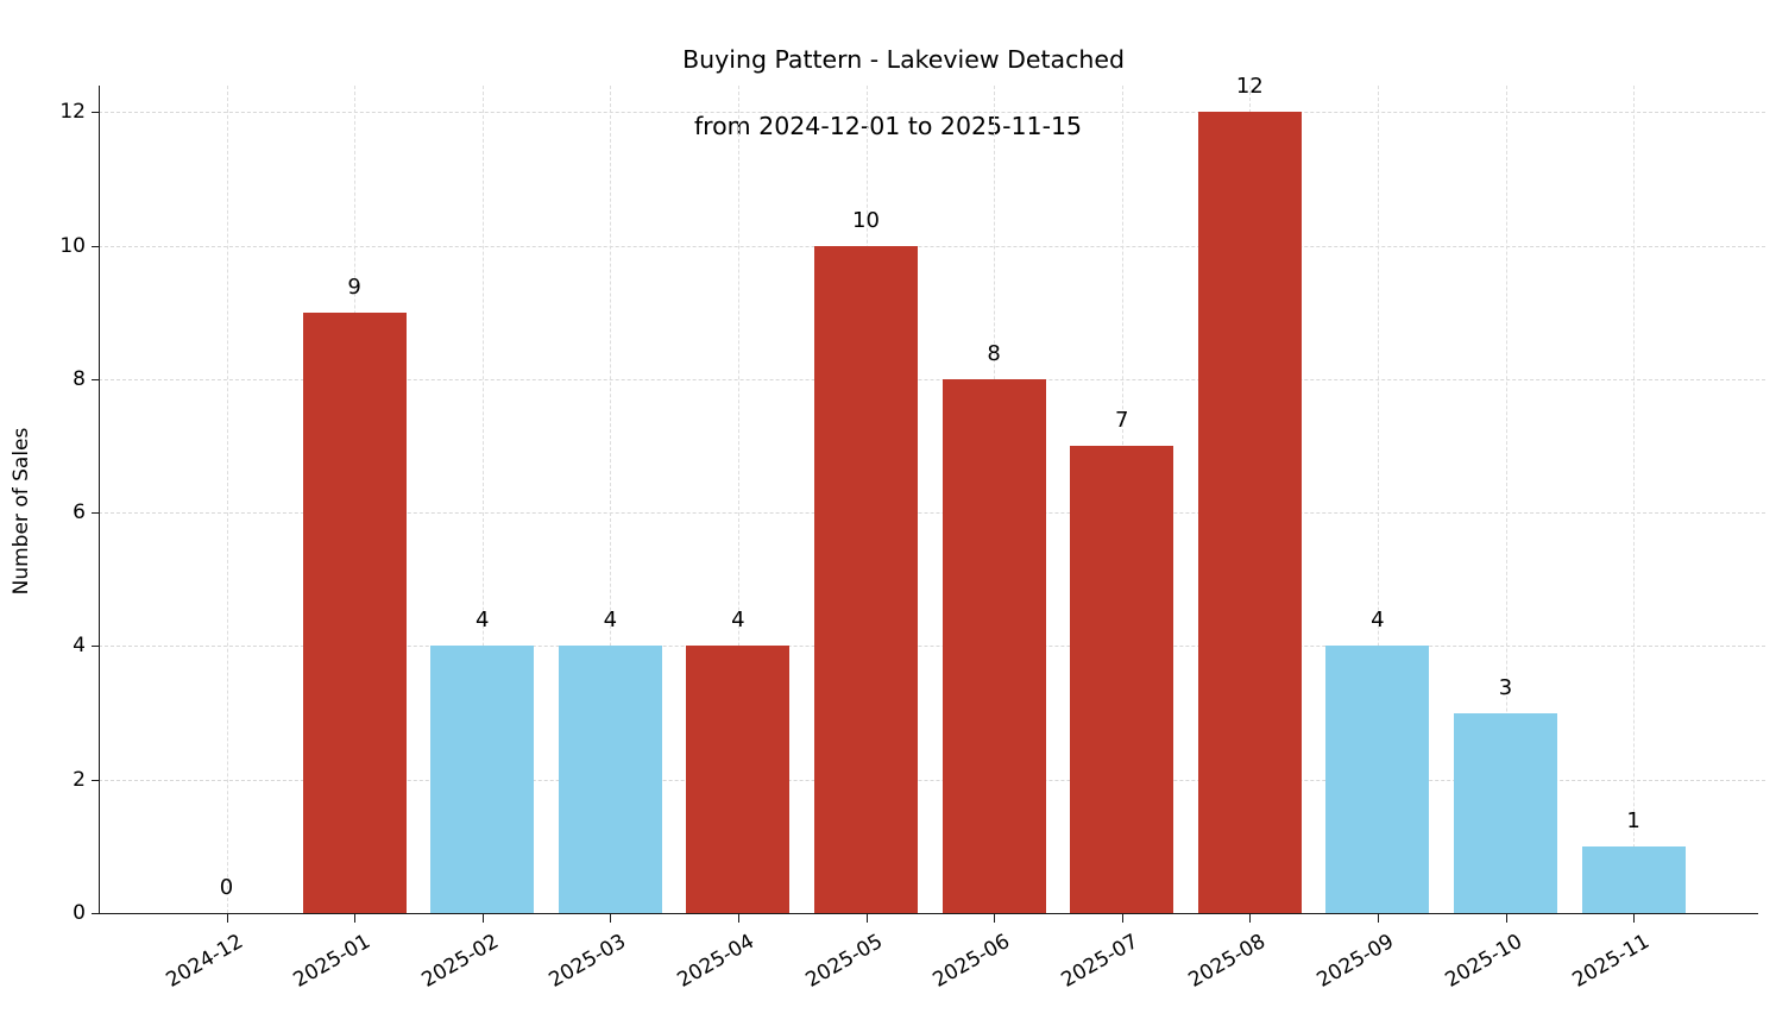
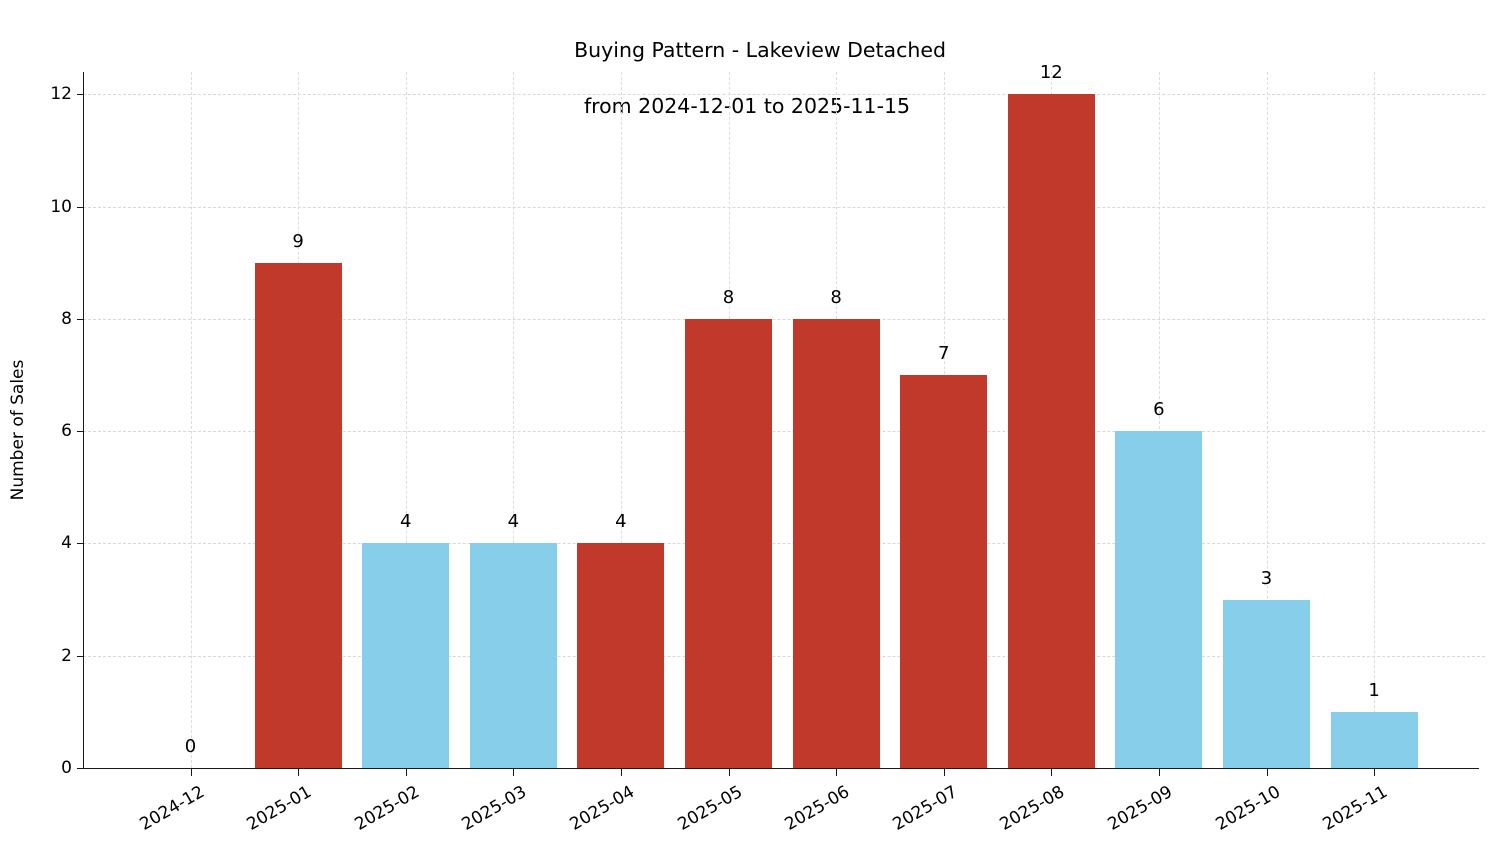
2025-05: 10 -> 8
2025-09: 4 -> 6
